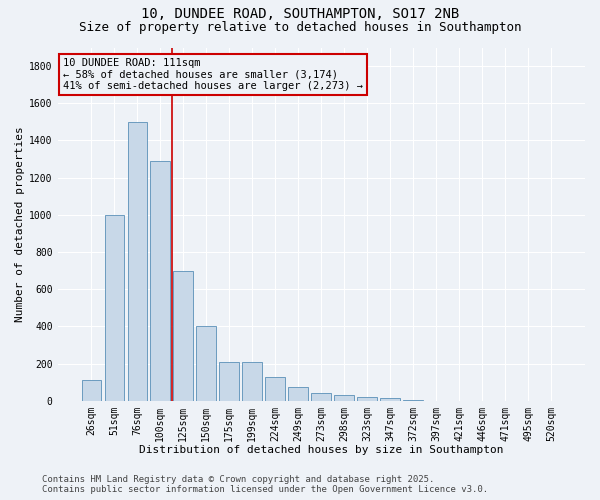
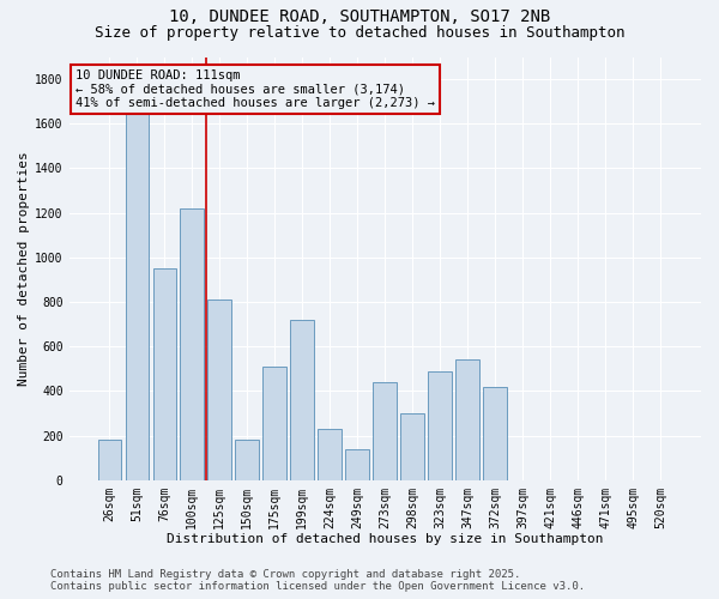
26sqm: 110 -> 180
51sqm: 1000 -> 1660
76sqm: 1500 -> 950
100sqm: 1290 -> 1220
125sqm: 700 -> 810
150sqm: 400 -> 180
175sqm: 210 -> 510
199sqm: 210 -> 720
224sqm: 130 -> 230
249sqm: 80 -> 140
273sqm: 40 -> 440
298sqm: 30 -> 300
323sqm: 20 -> 490
347sqm: 20 -> 540
372sqm: 0 -> 420
